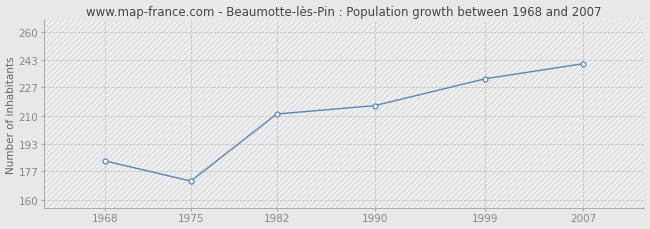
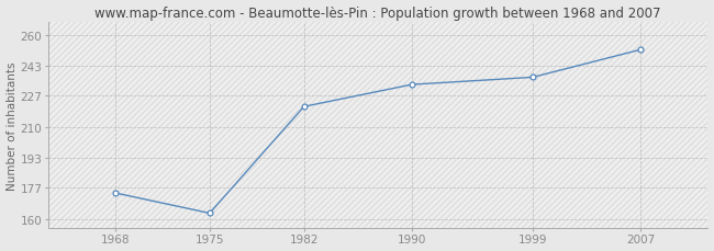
1968: 183 -> 174
1975: 171 -> 163
1982: 211 -> 221
1990: 216 -> 233
1999: 232 -> 237
2007: 241 -> 252
